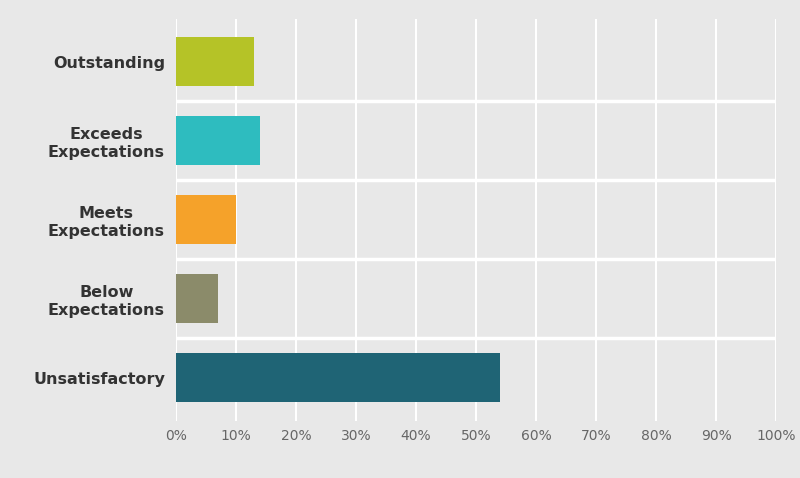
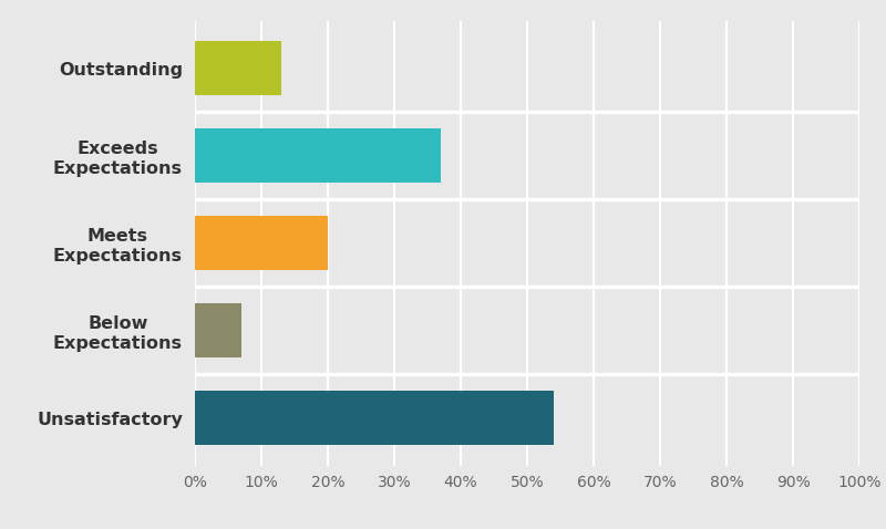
Exceeds Expectations: 14% -> 37%
Meets Expectations: 10% -> 20%
